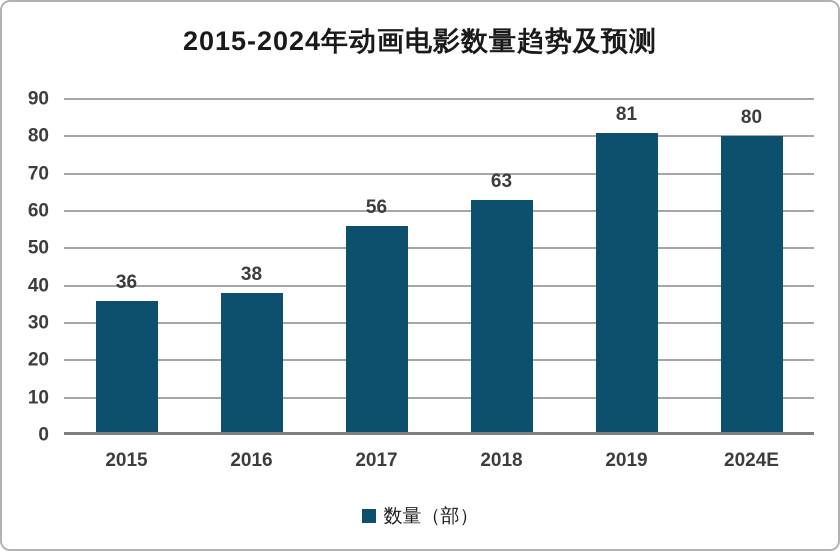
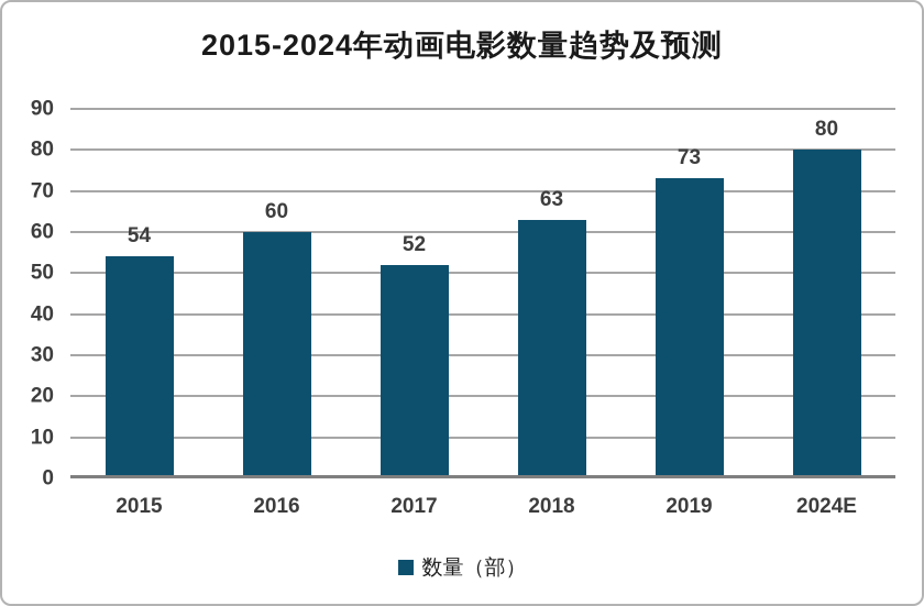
2015: 36 -> 54
2016: 38 -> 60
2017: 56 -> 52
2019: 81 -> 73
